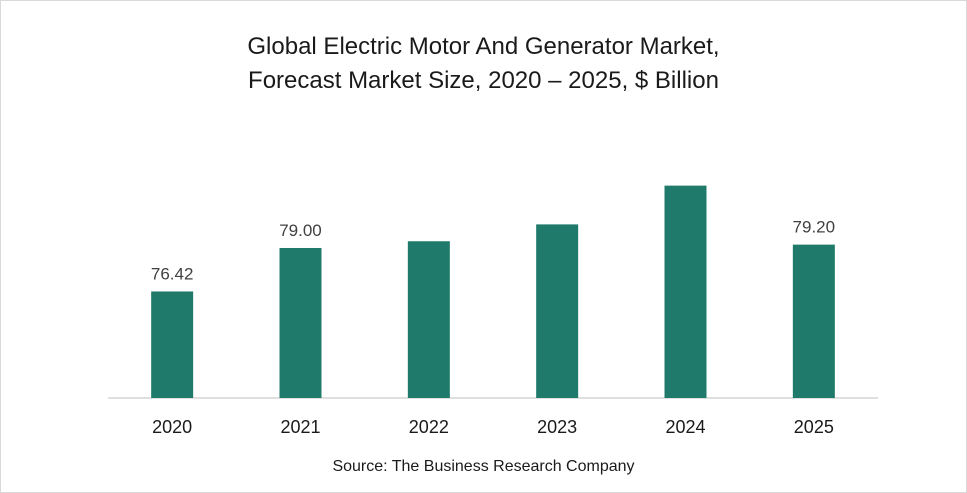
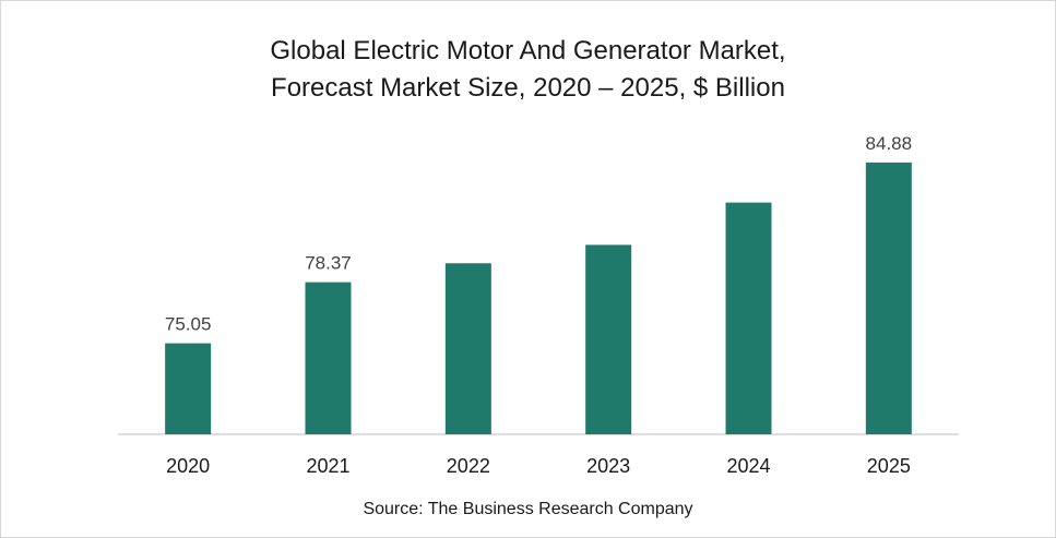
2020: 76.42 -> 75.05
2021: 79.00 -> 78.37
2025: 79.20 -> 84.88
